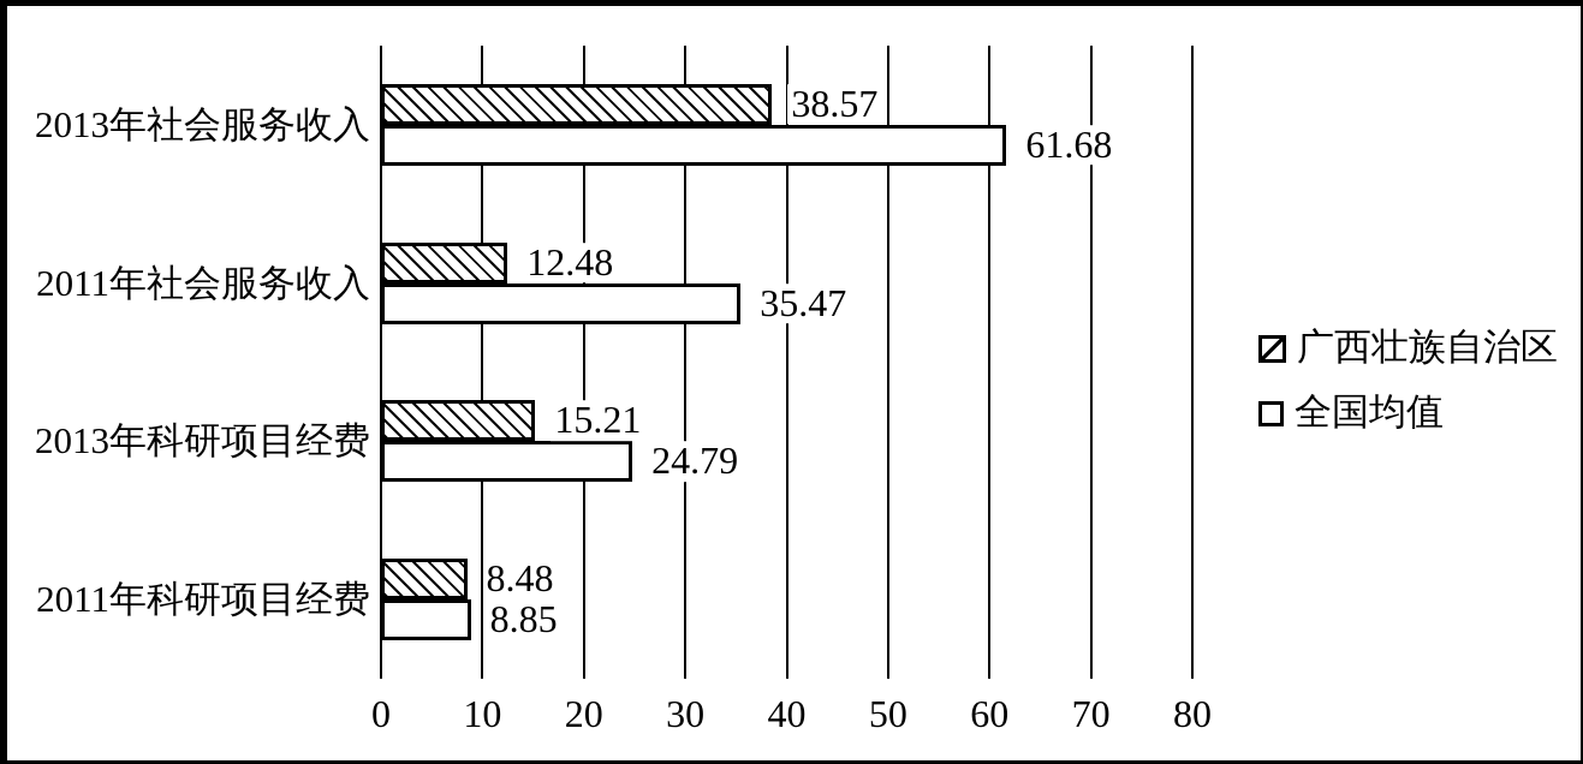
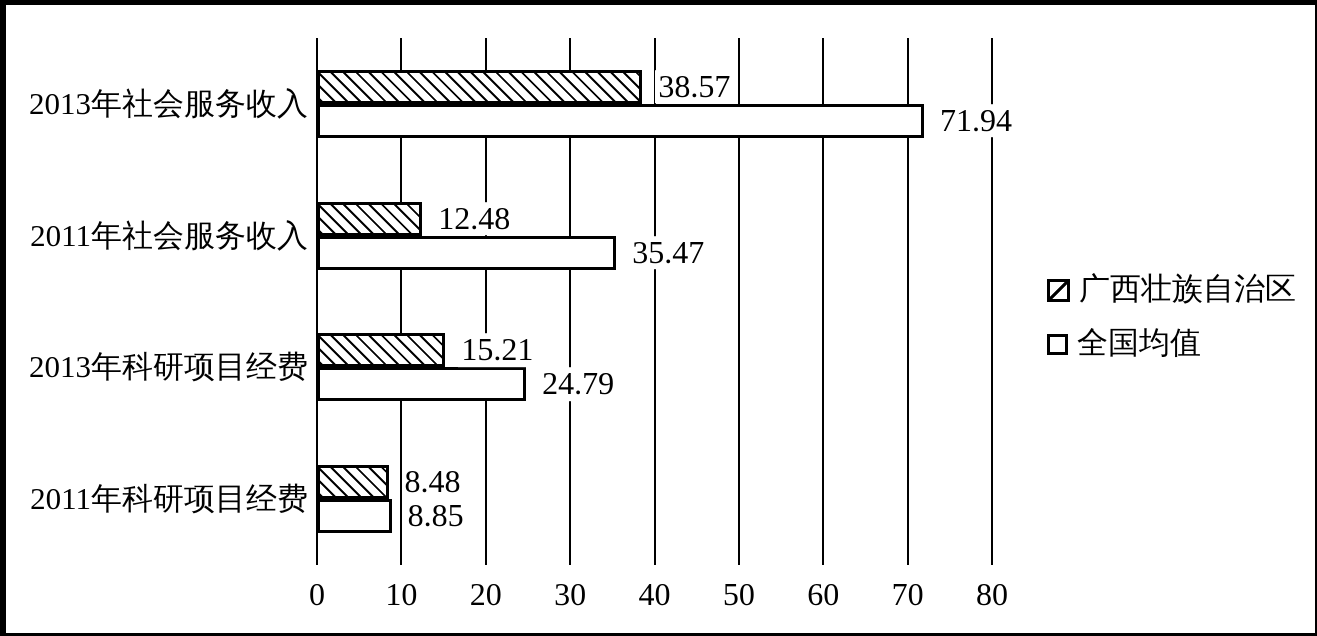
全国均值/2013年社会服务收入: 61.68 -> 71.94
